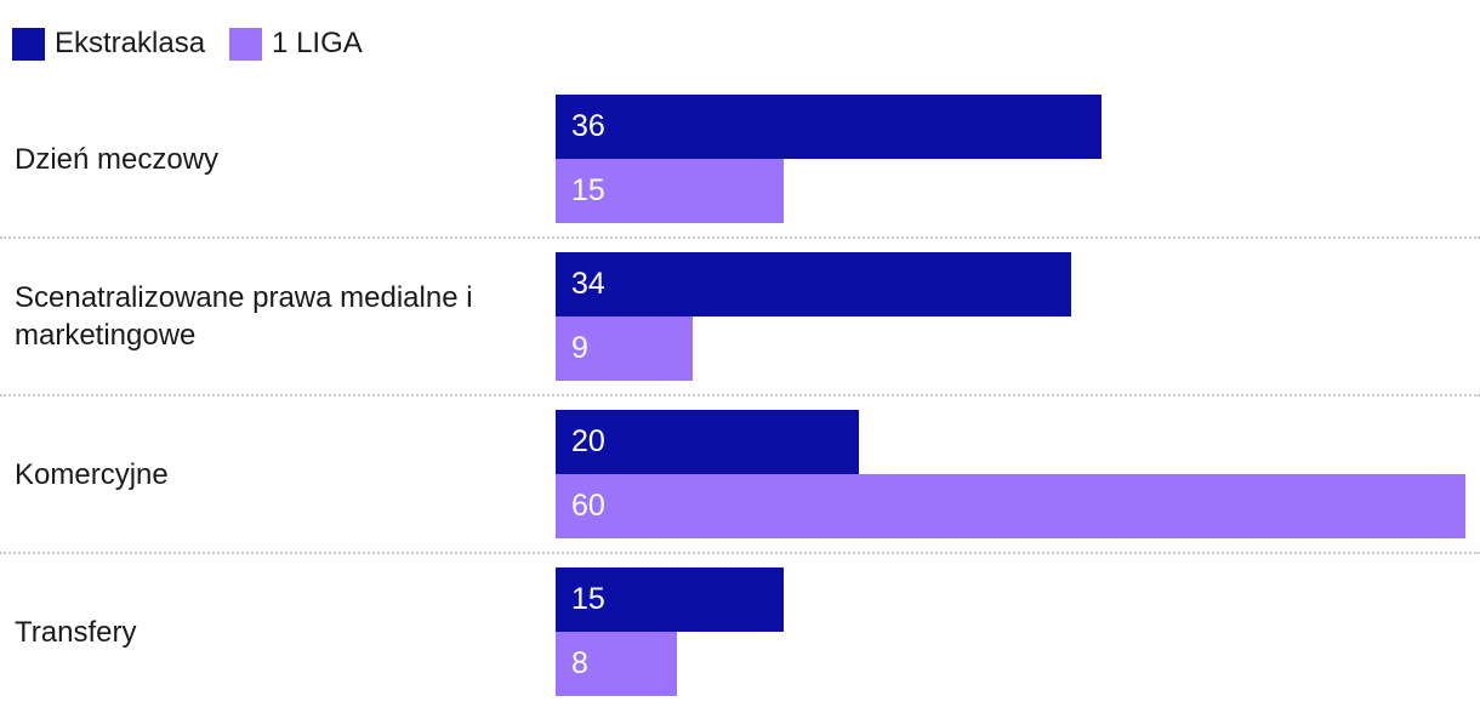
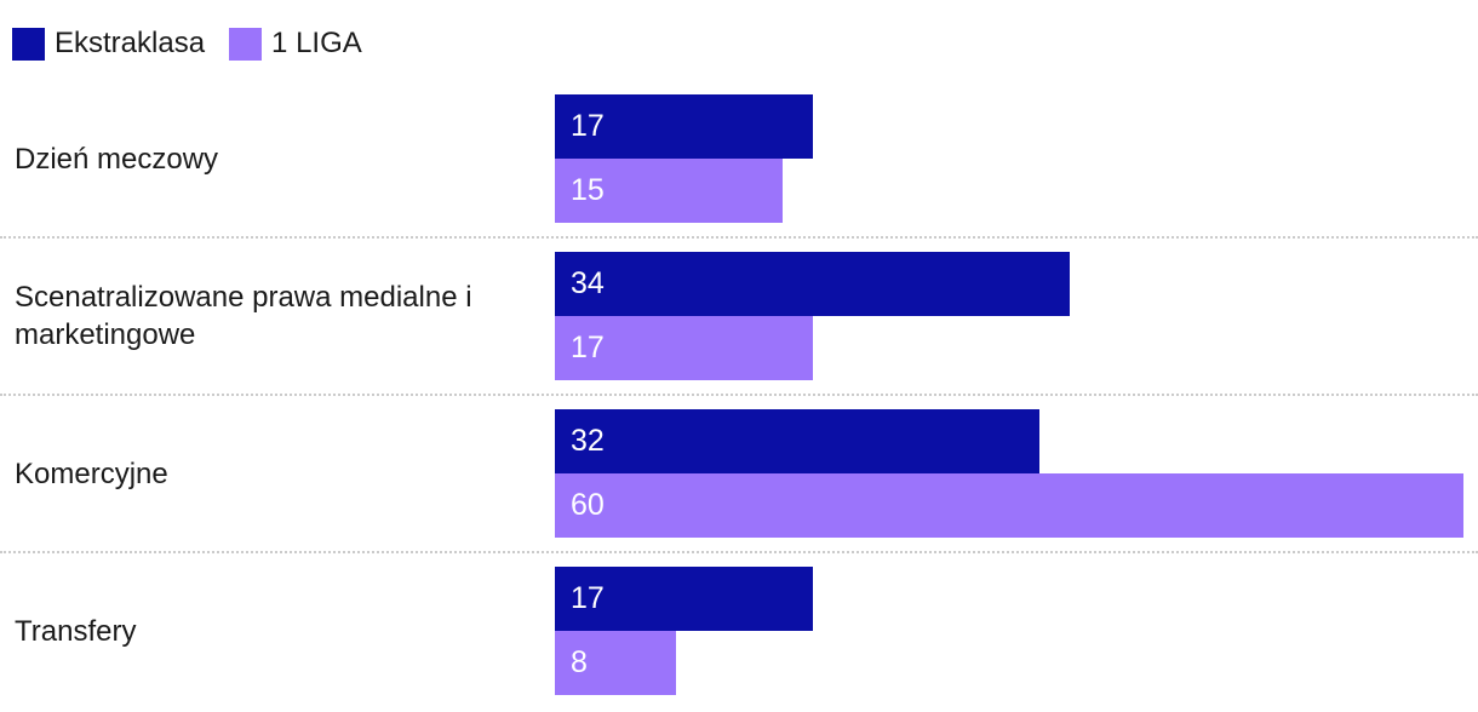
Ekstraklasa/Dzień meczowy: 36 -> 17
1 LIGA/Scenatralizowane prawa medialne i marketingowe: 9 -> 17
Ekstraklasa/Komercyjne: 20 -> 32
Ekstraklasa/Transfery: 15 -> 17
